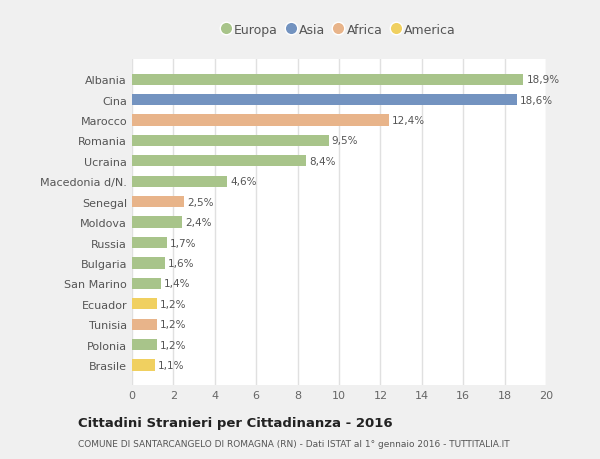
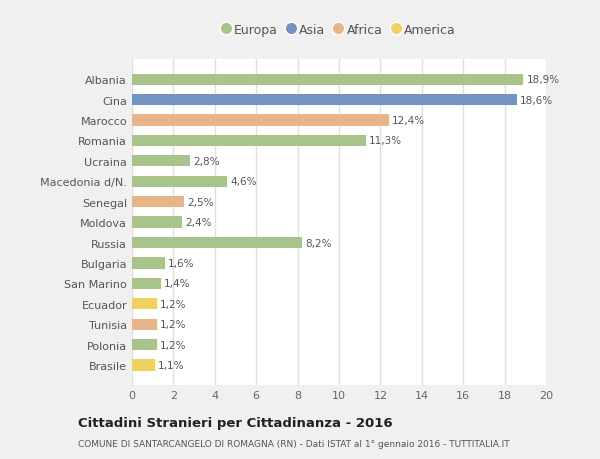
Romania: 9,5% -> 11,3%
Ucraina: 8,4% -> 2,8%
Russia: 1,7% -> 8,2%
